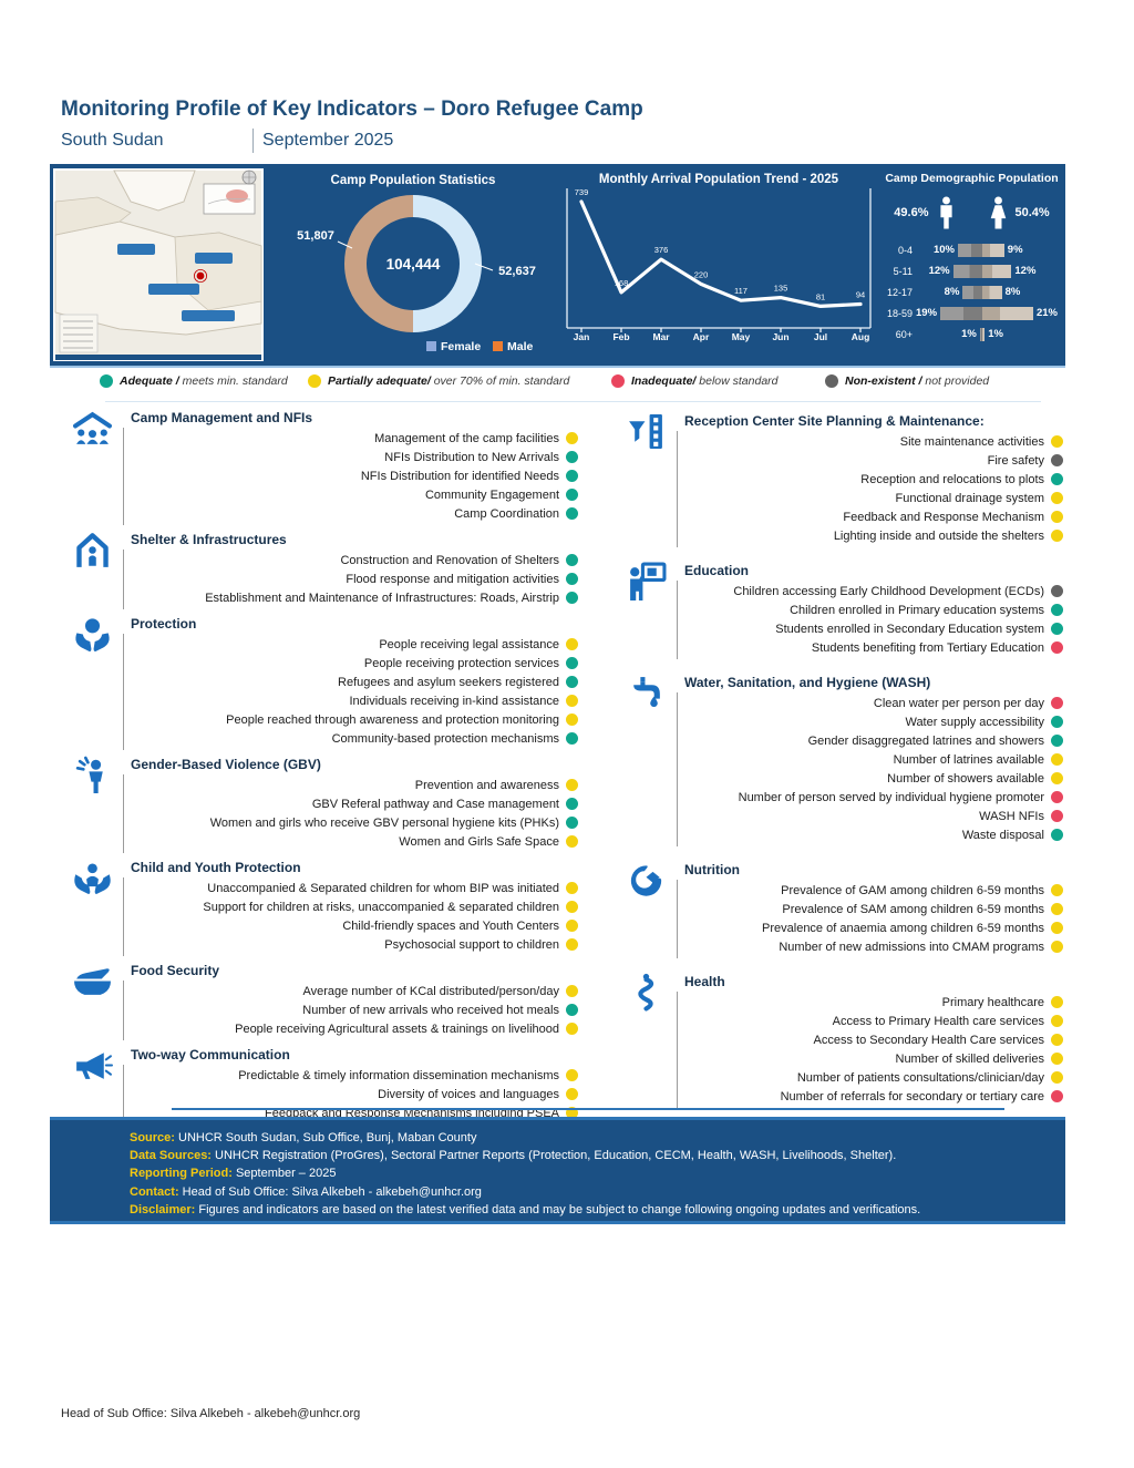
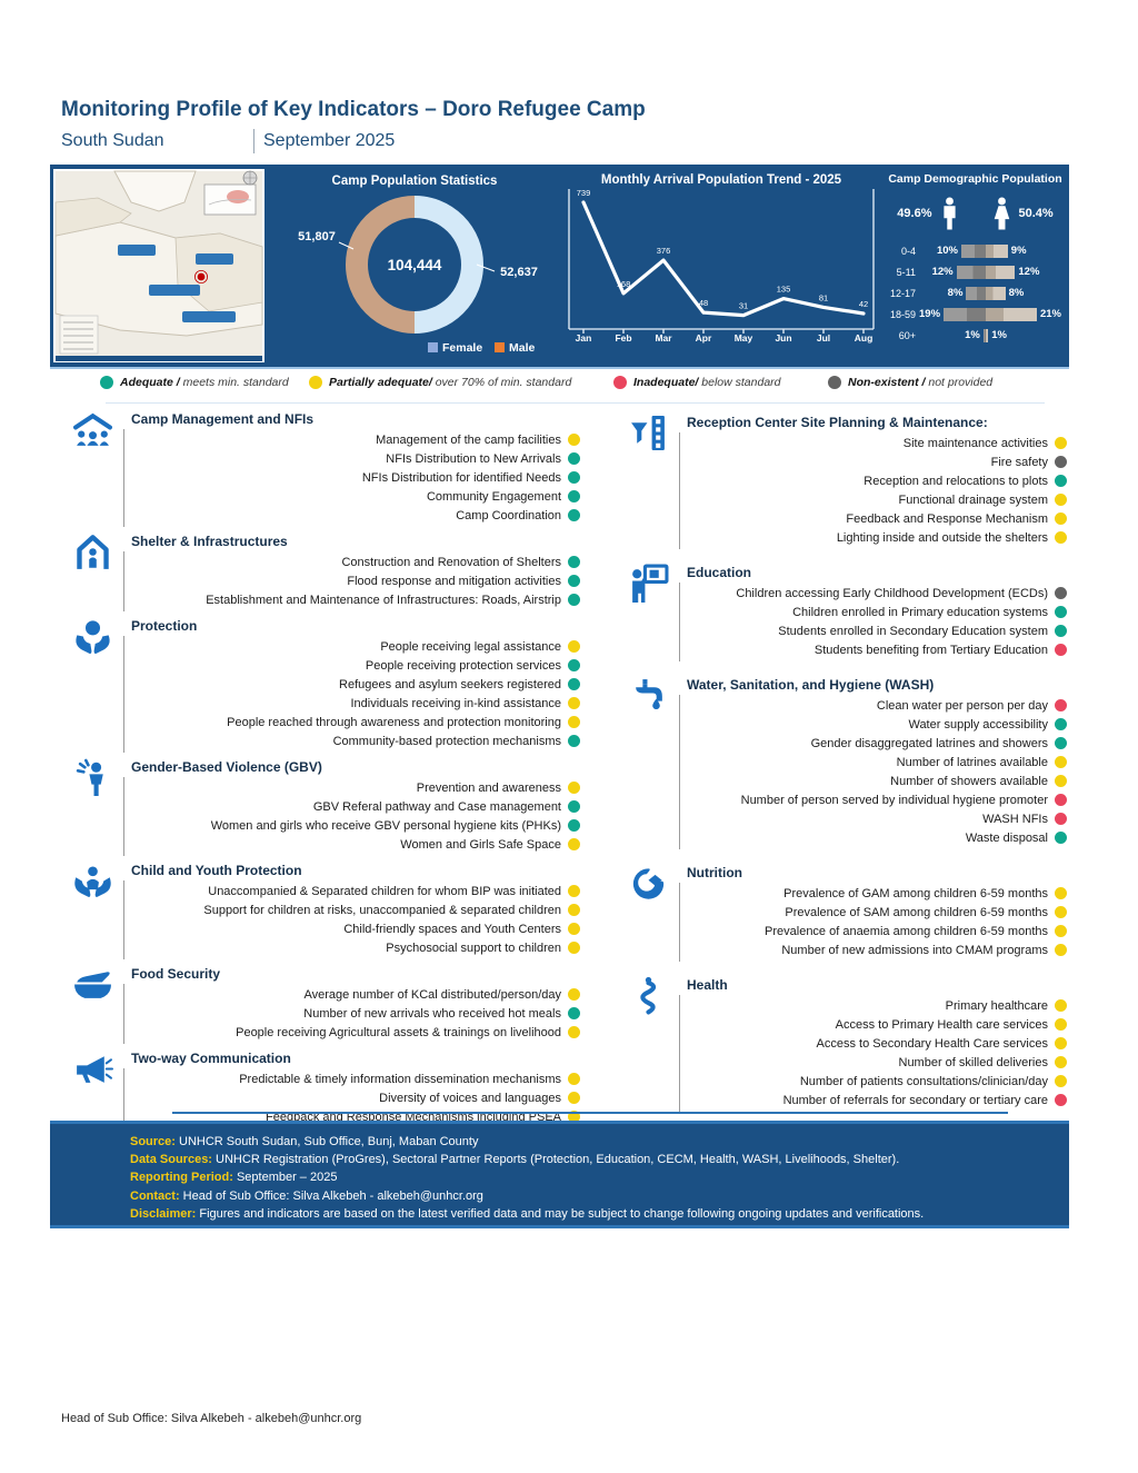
Monthly Arrival Population Trend - 2025/Apr: 220 -> 48
Monthly Arrival Population Trend - 2025/May: 117 -> 31
Monthly Arrival Population Trend - 2025/Aug: 94 -> 42
